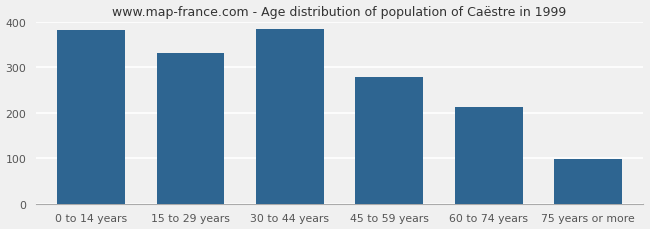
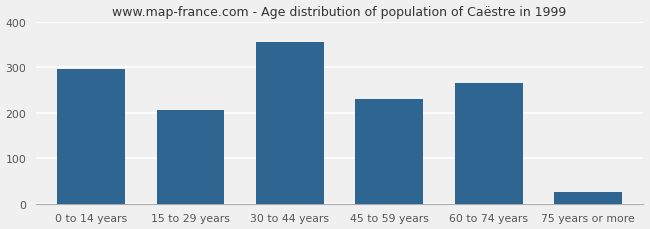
0 to 14 years: 381 -> 295
15 to 29 years: 330 -> 205
30 to 44 years: 383 -> 355
45 to 59 years: 278 -> 230
60 to 74 years: 213 -> 265
75 years or more: 99 -> 25
